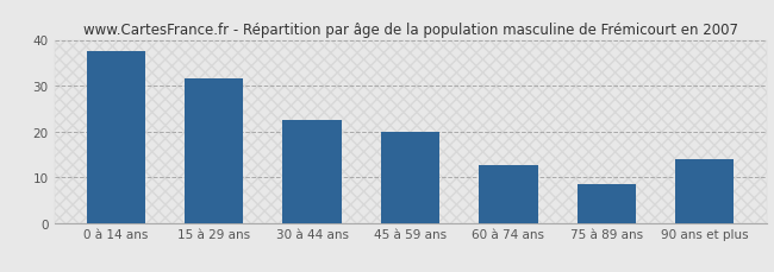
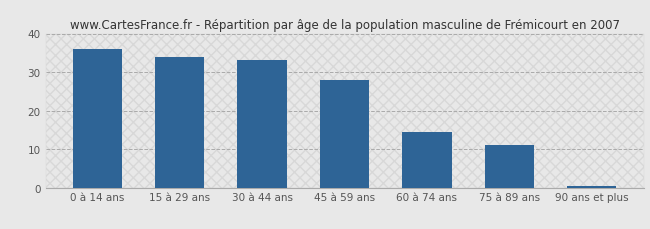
0 à 14 ans: 37.5 -> 36.0
15 à 29 ans: 31.5 -> 34.0
30 à 44 ans: 22.5 -> 33.0
45 à 59 ans: 20.0 -> 28.0
60 à 74 ans: 12.5 -> 14.5
75 à 89 ans: 8.5 -> 11.0
90 ans et plus: 14.0 -> 0.5
